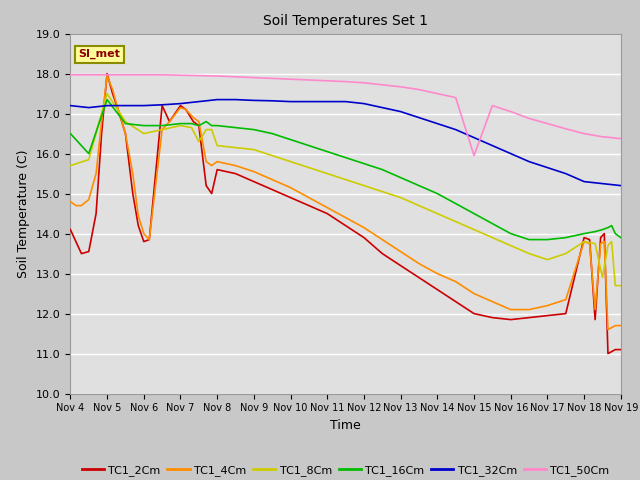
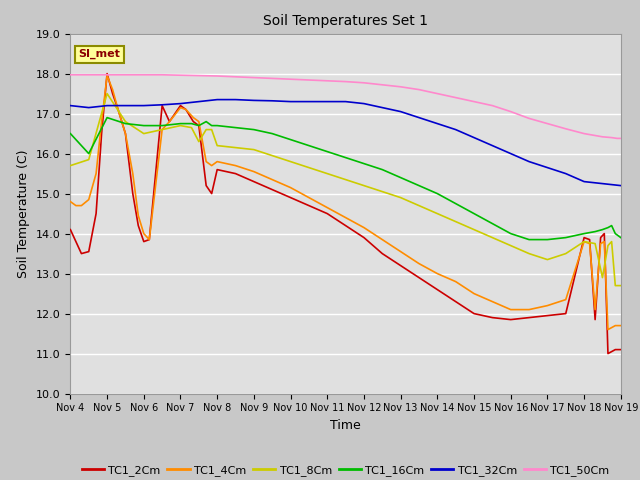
TC1_16Cm/Nov 5: 17.35 -> 16.90
TC1_50Cm/Nov 15: 15.95 -> 17.30
